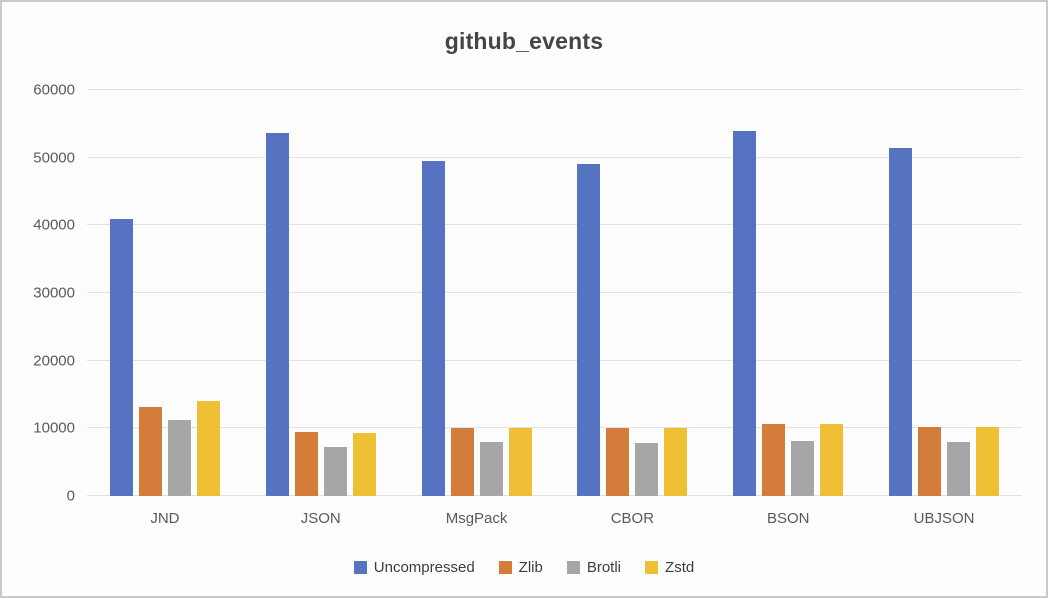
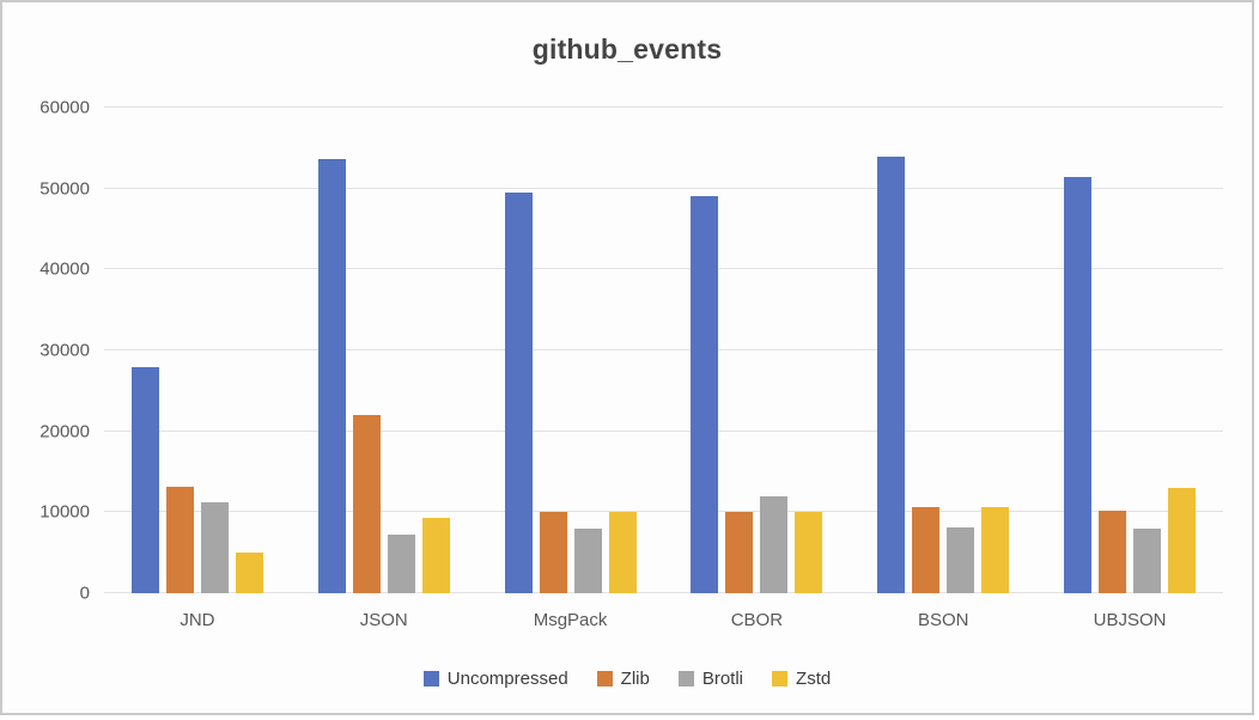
Uncompressed/JND: 41000 -> 28000
Zstd/JND: 14000 -> 5000
Zlib/JSON: 10000 -> 22000
Brotli/CBOR: 8000 -> 12000
Zstd/UBJSON: 10000 -> 13000
